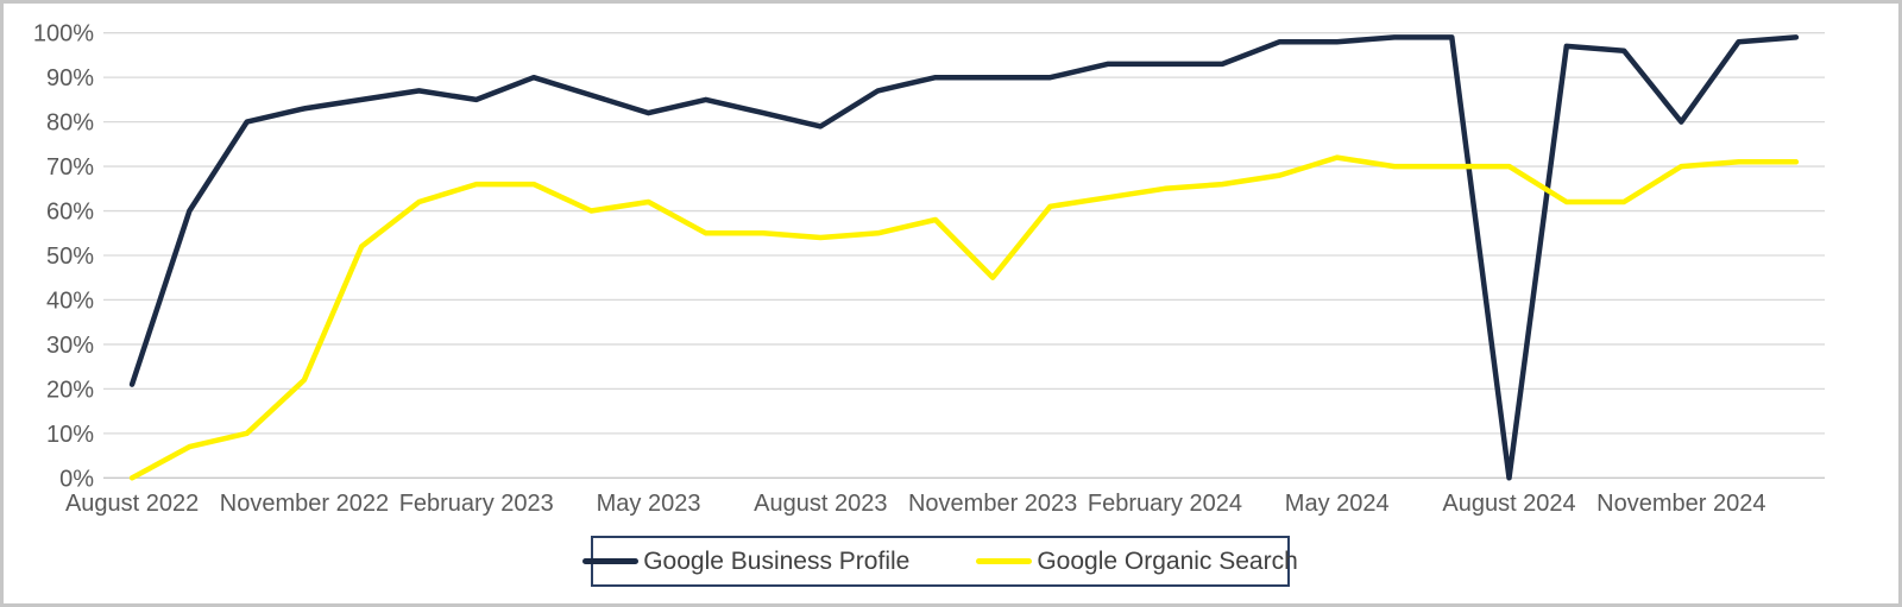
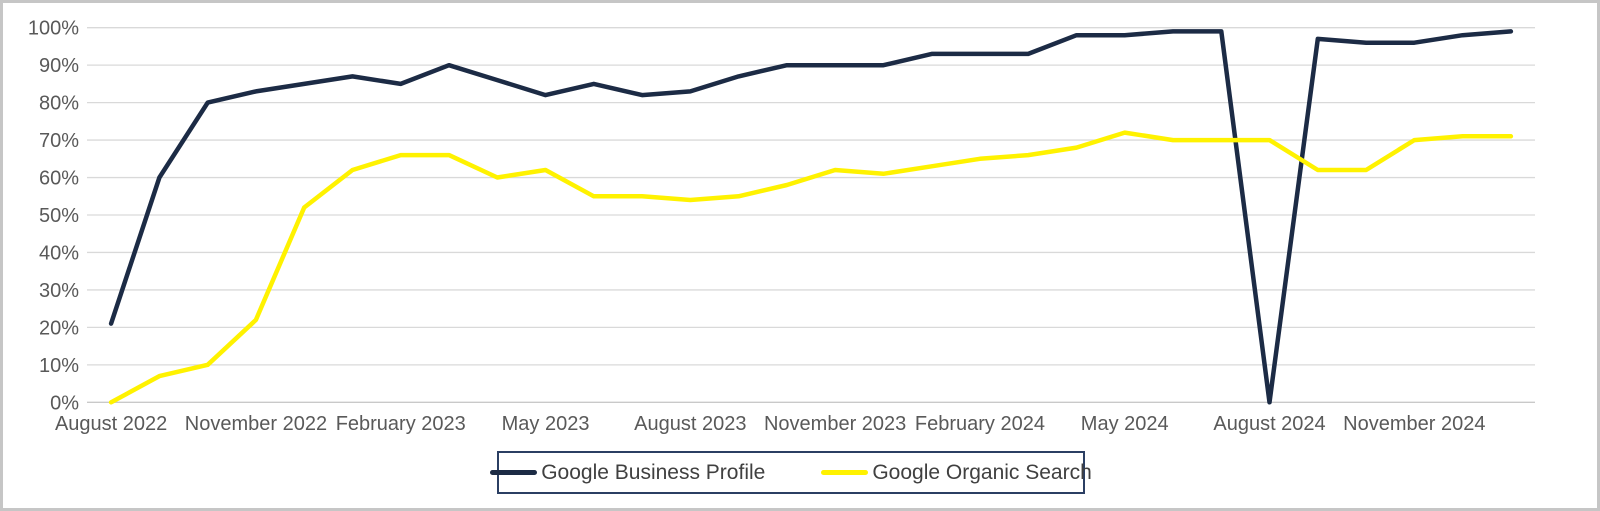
Google Business Profile/August 2023: 79% -> 83%
Google Organic Search/November 2023: 45% -> 62%
Google Business Profile/November 2024: 80% -> 96%
